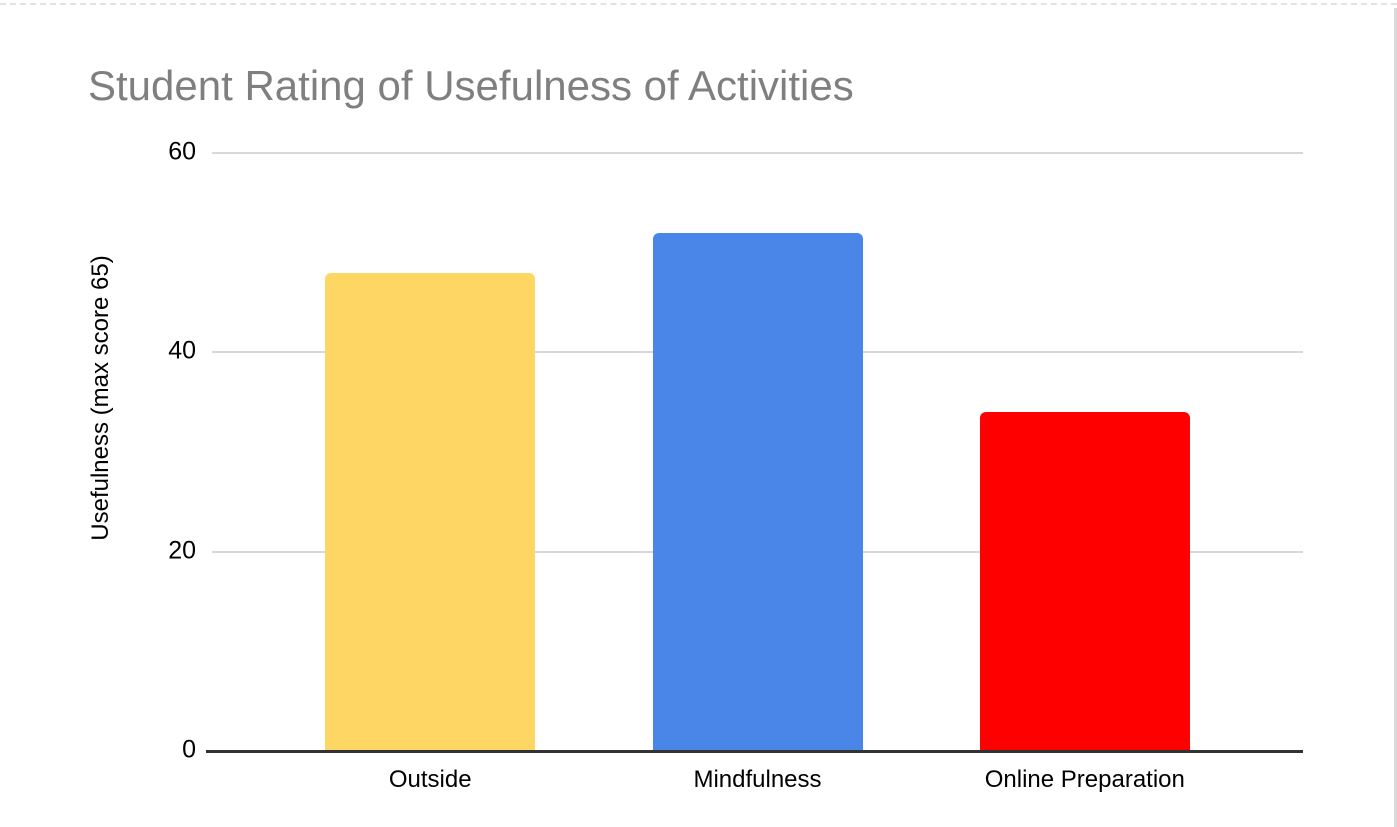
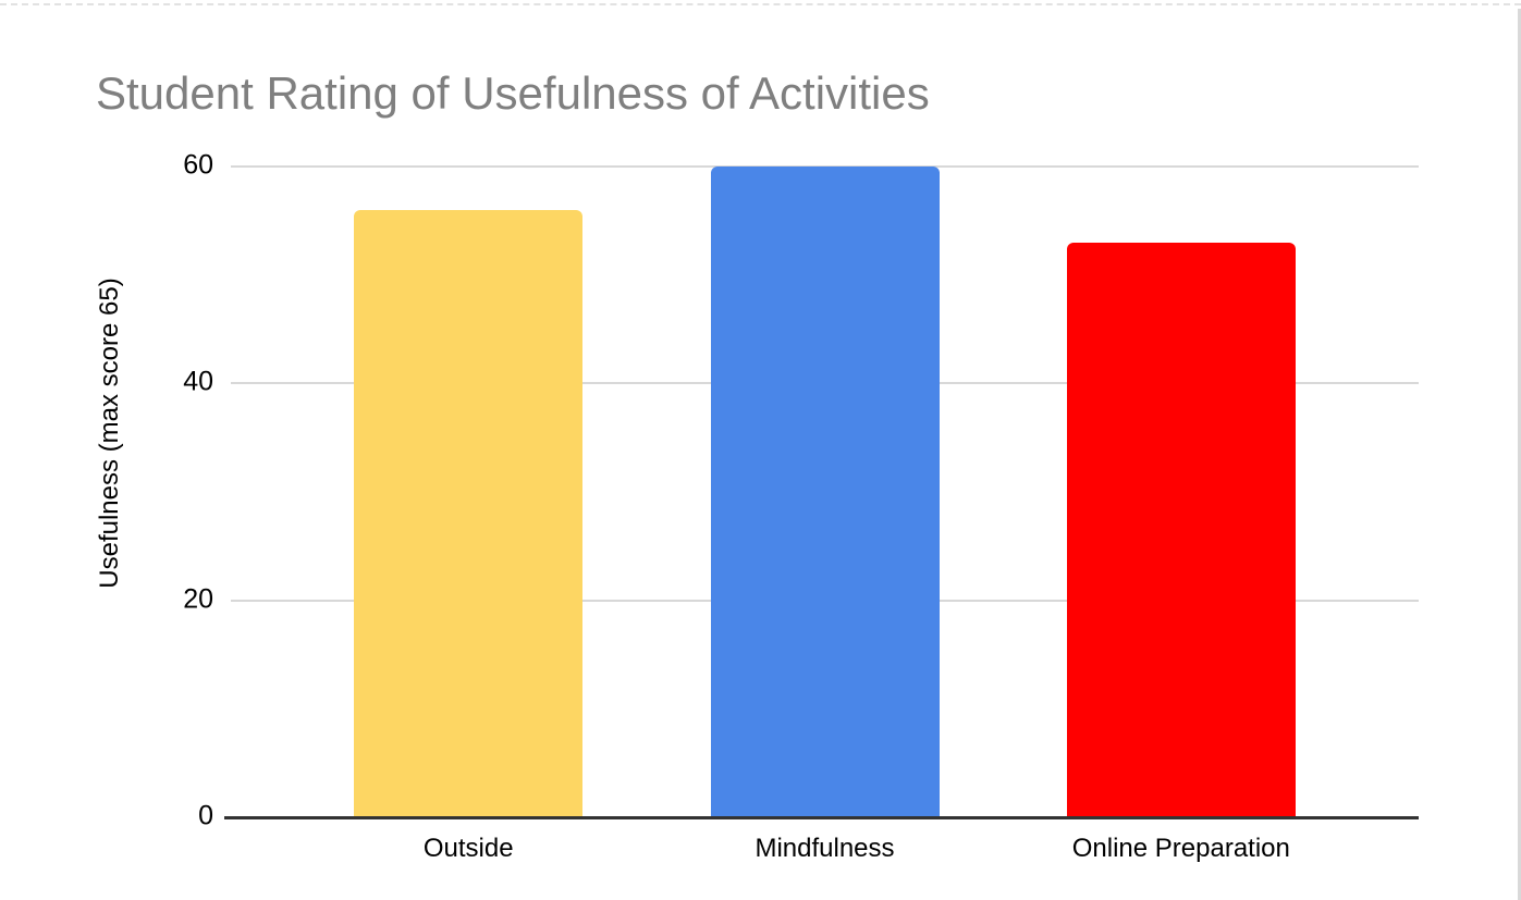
Outside: 48 -> 56
Mindfulness: 52 -> 60
Online Preparation: 34 -> 53
